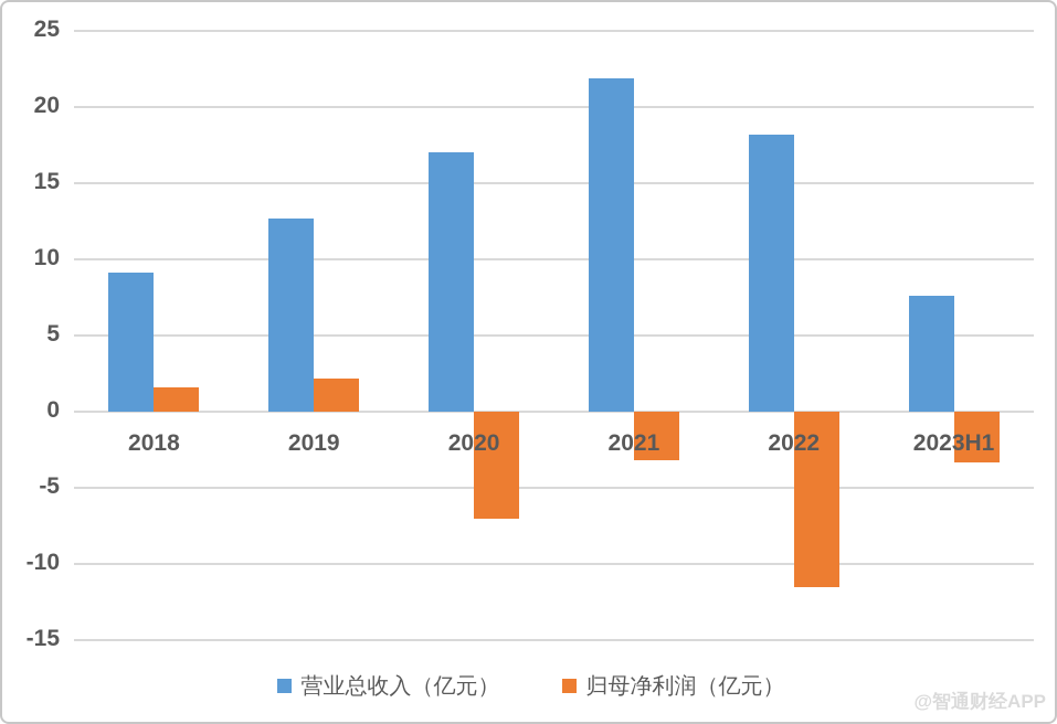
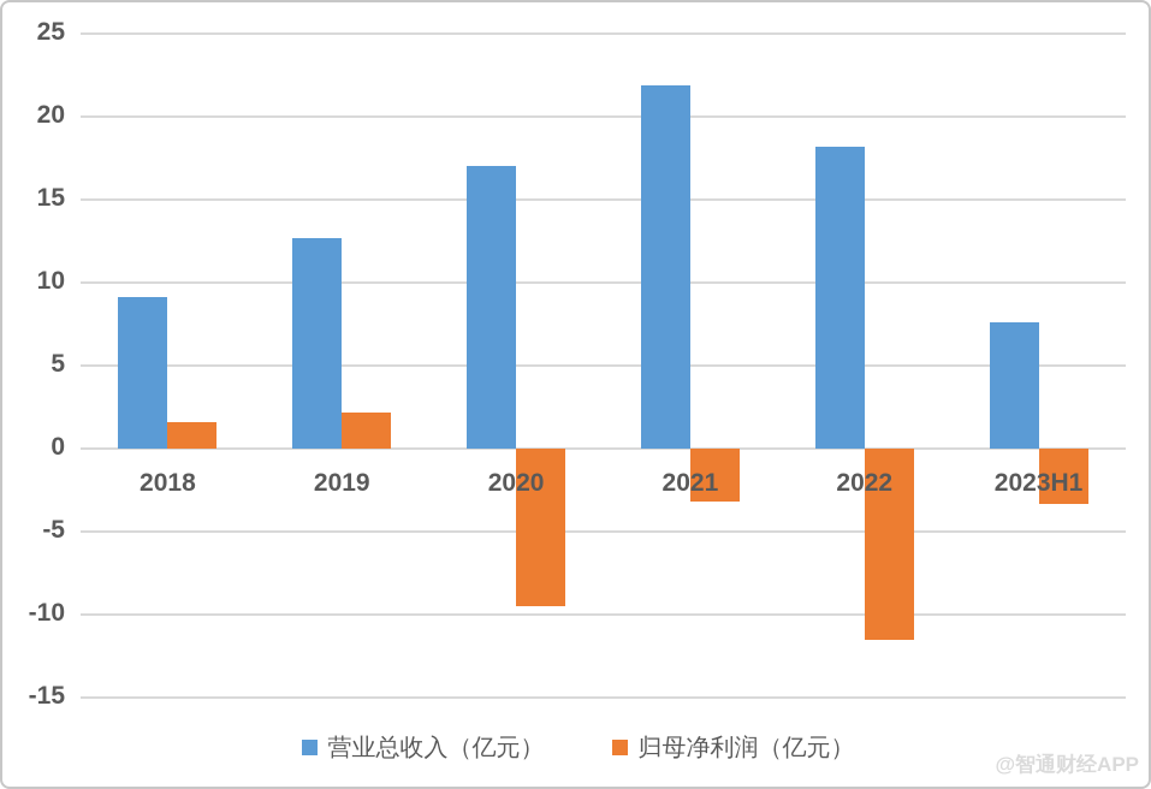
归母净利润（亿元）/2020: -7.0 -> -9.5
